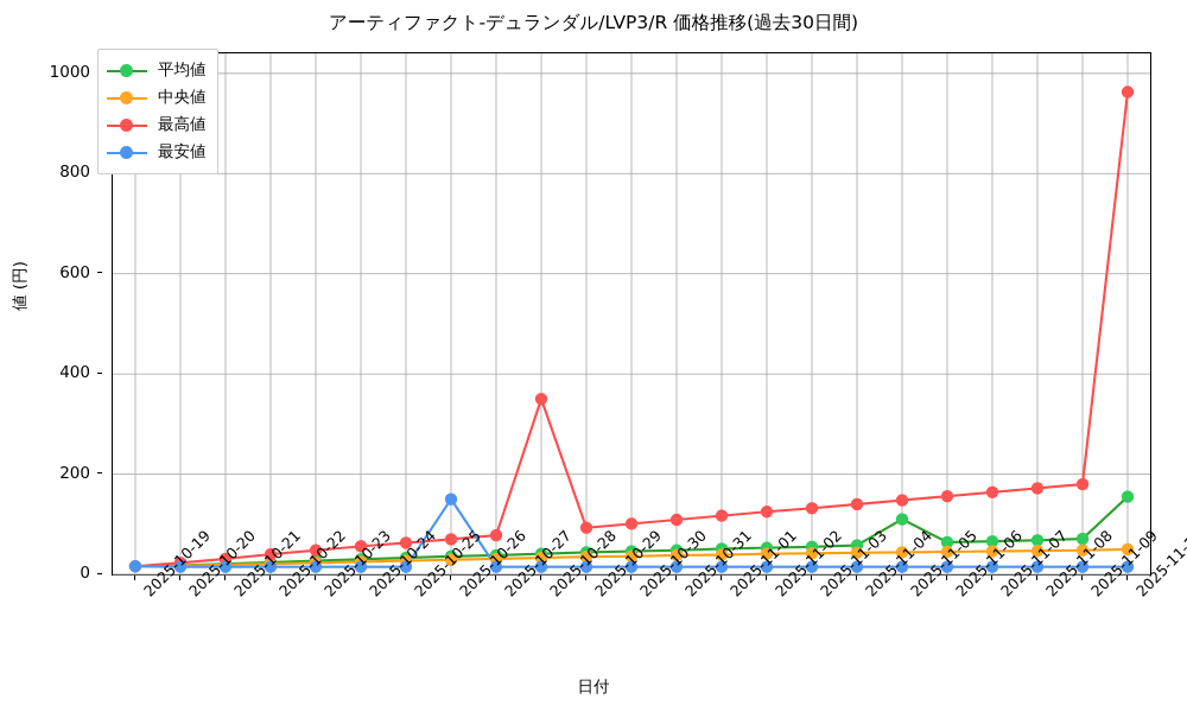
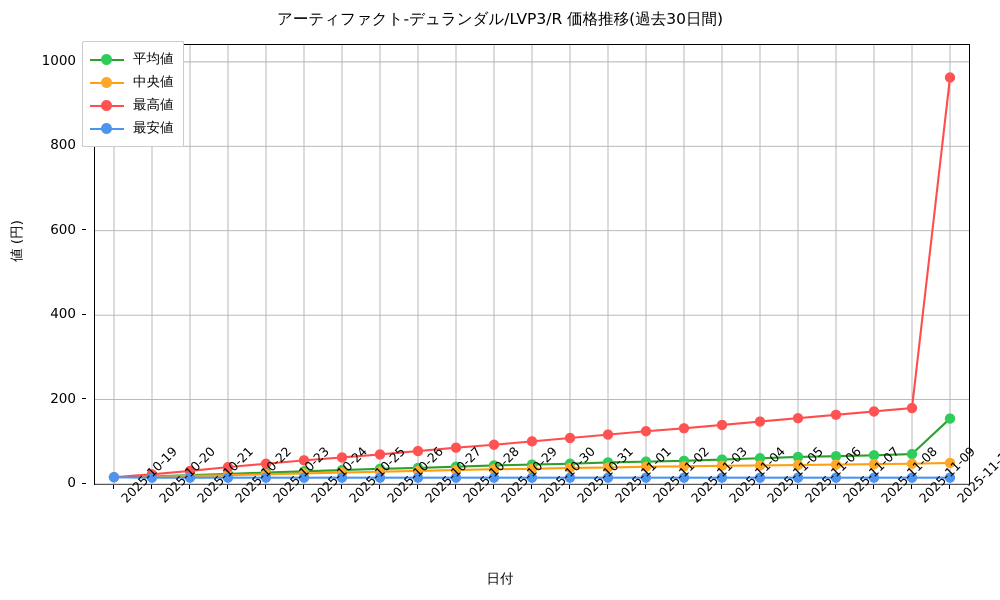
最安値/2025-10-26: 150 -> 20
最高値/2025-10-28: 350 -> 90
平均値/2025-11-05: 110 -> 60
